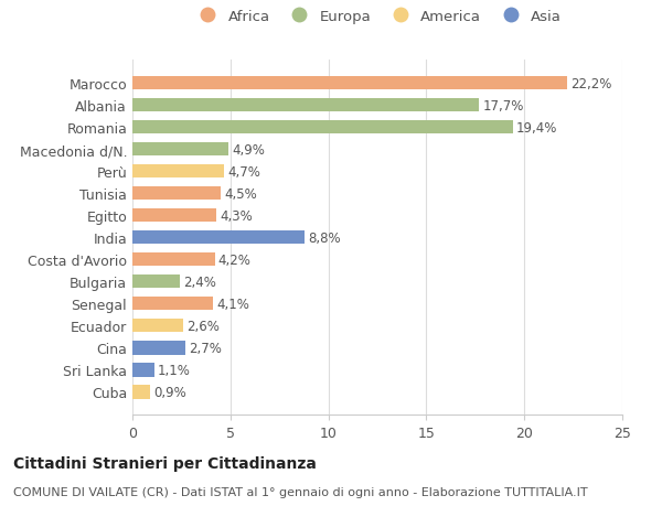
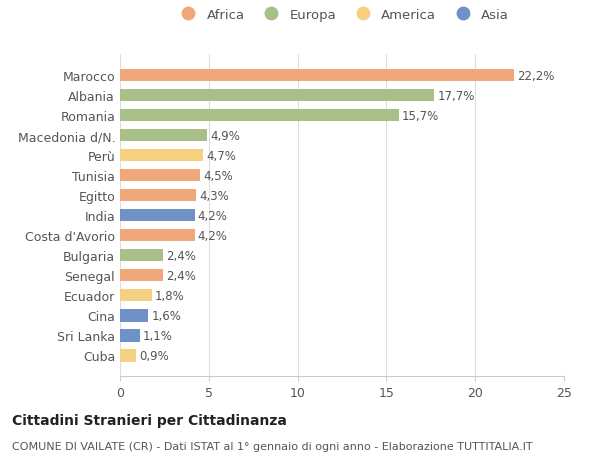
Romania: 19,4% -> 15,7%
India: 8,8% -> 4,2%
Senegal: 4,1% -> 2,4%
Ecuador: 2,6% -> 1,8%
Cina: 2,7% -> 1,6%
